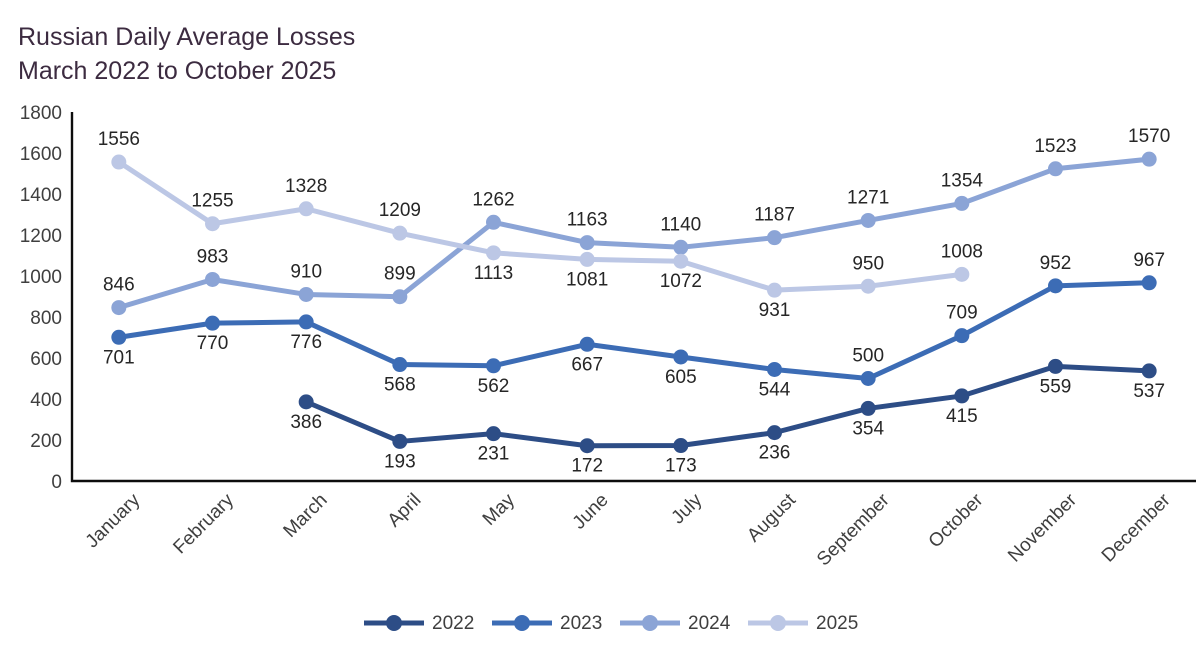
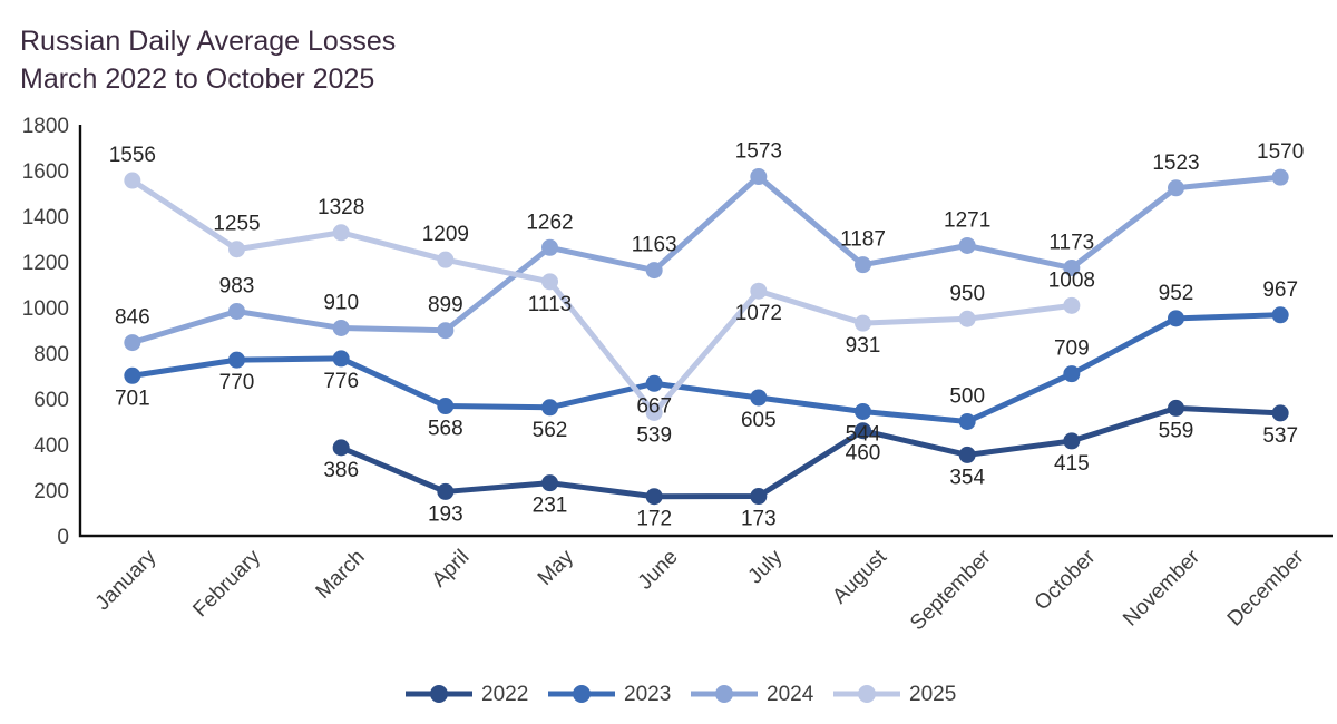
2025/June: 1081 -> 539
2024/July: 1140 -> 1573
2022/August: 236 -> 460
2024/October: 1354 -> 1173
